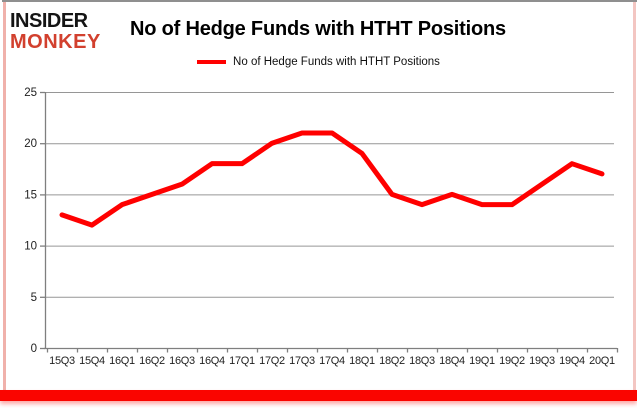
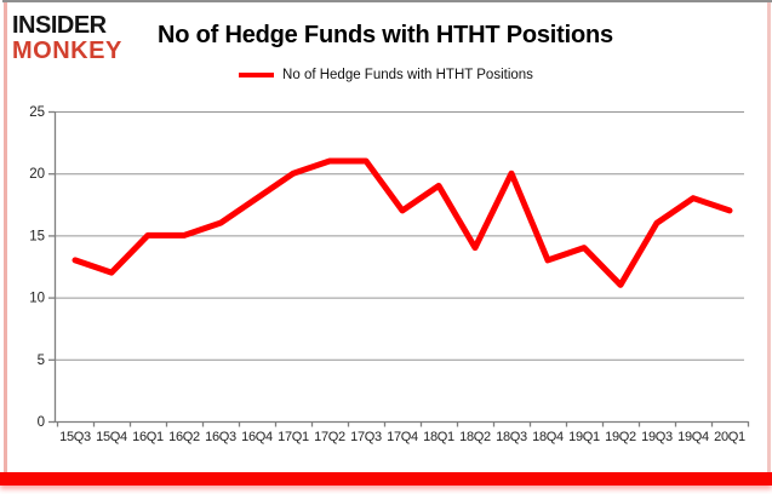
16Q1: 14 -> 15
17Q1: 18 -> 20
17Q2: 20 -> 21
17Q4: 21 -> 17
18Q2: 15 -> 14
18Q3: 14 -> 20
18Q4: 15 -> 13
19Q2: 14 -> 11
